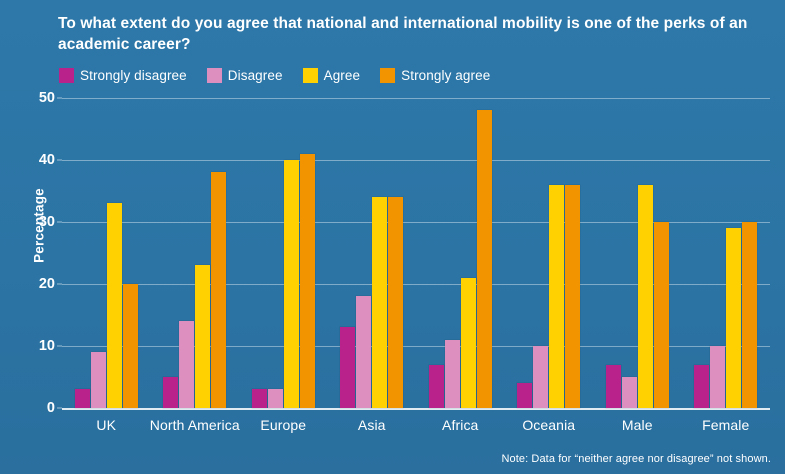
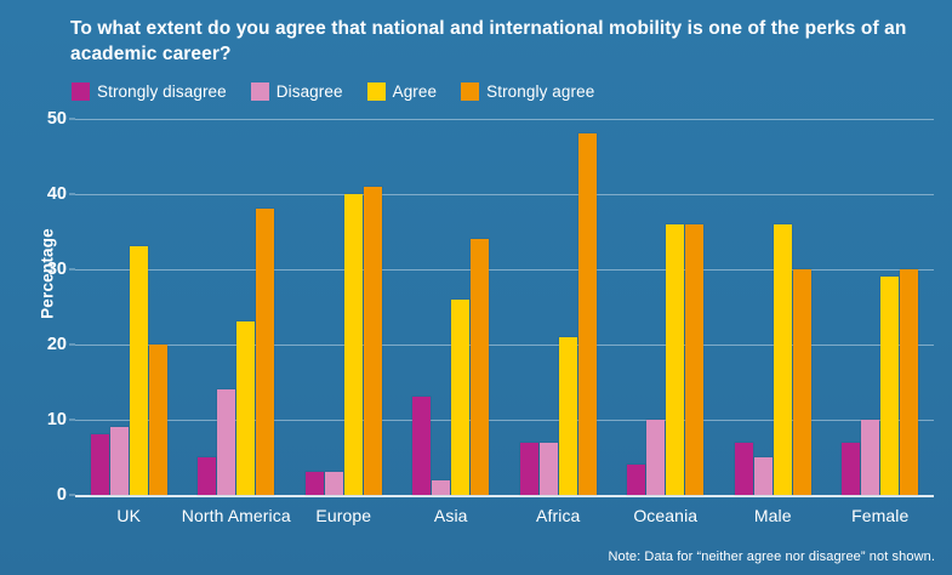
Strongly disagree/UK: 3 -> 8
Disagree/Asia: 18 -> 2
Agree/Asia: 34 -> 26
Disagree/Africa: 11 -> 7
